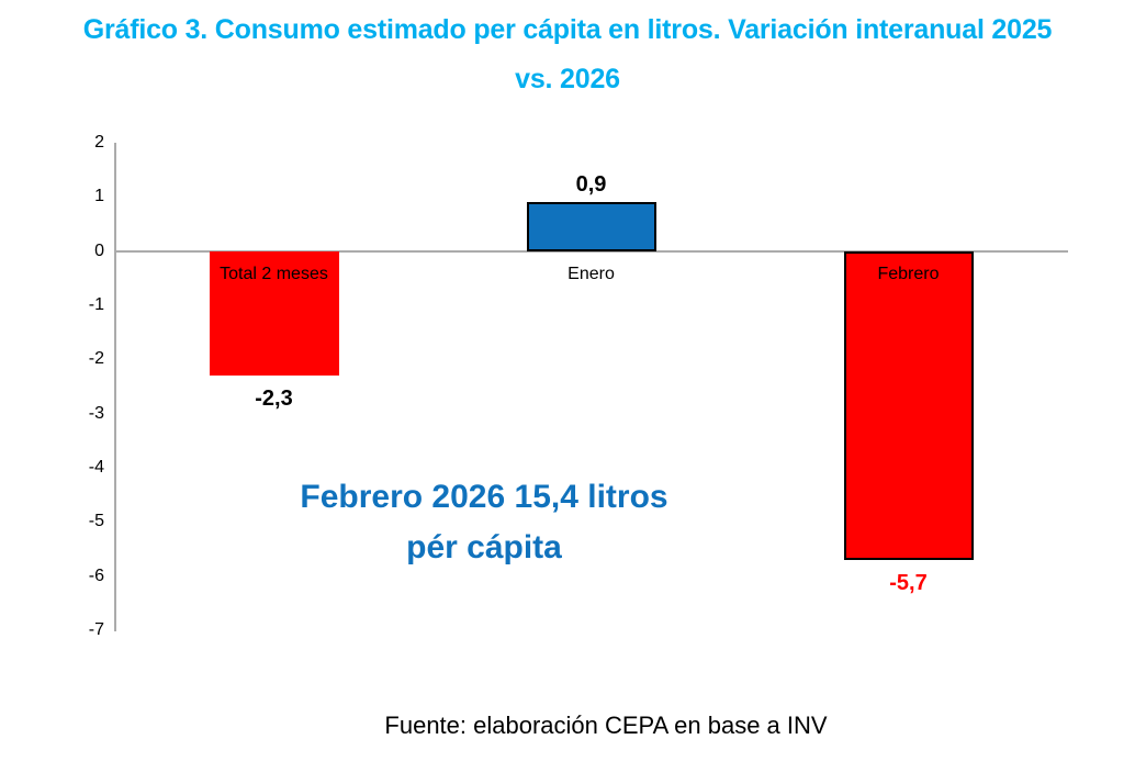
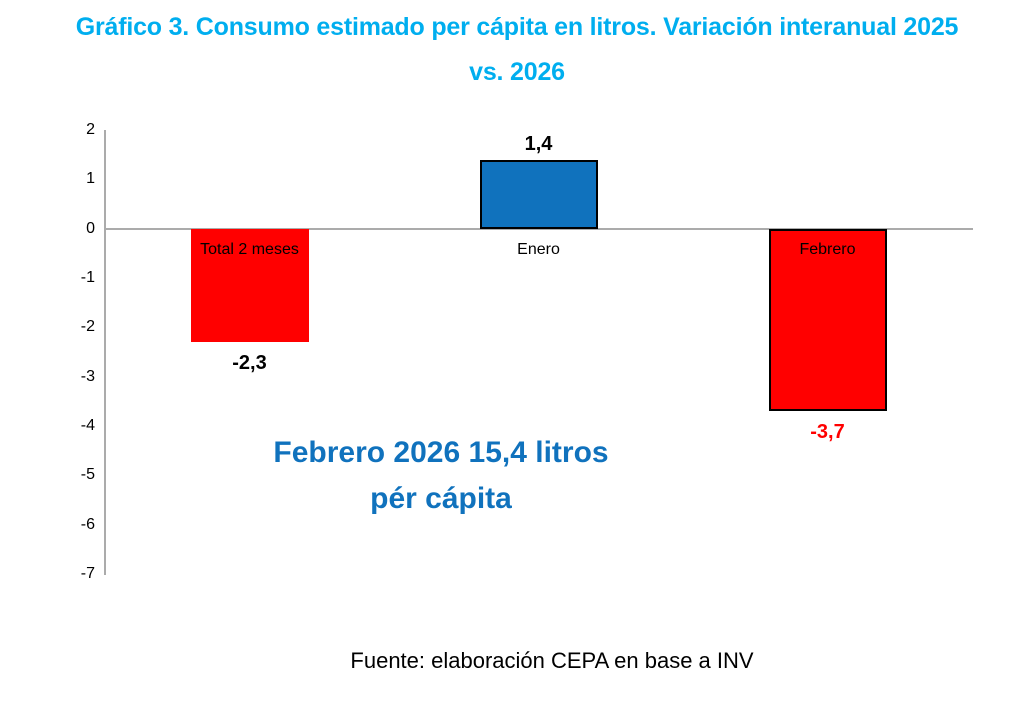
Enero: 0,9 -> 1,4
Febrero: -5,7 -> -3,7
